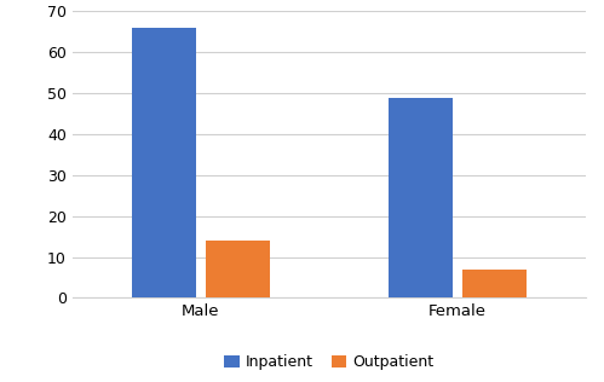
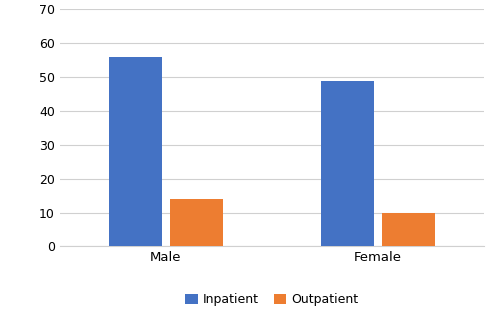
Inpatient/Male: 66 -> 56
Outpatient/Female: 7 -> 10
